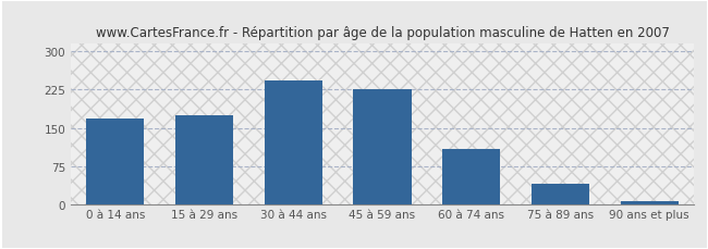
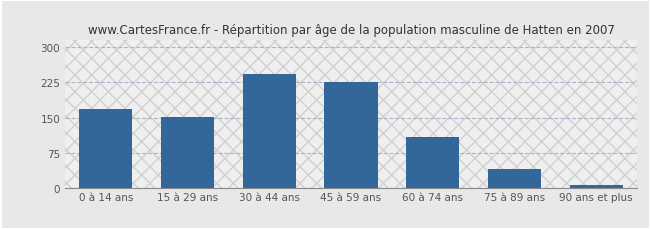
15 à 29 ans: 175 -> 151
